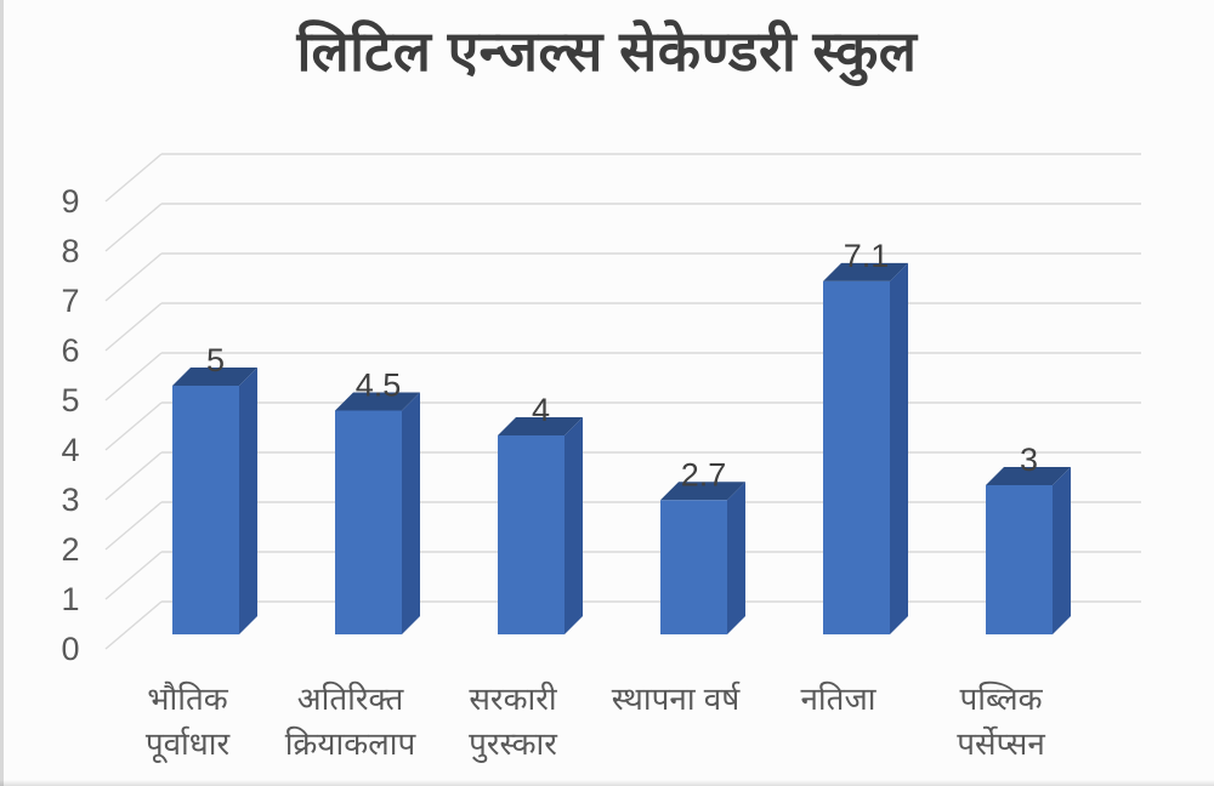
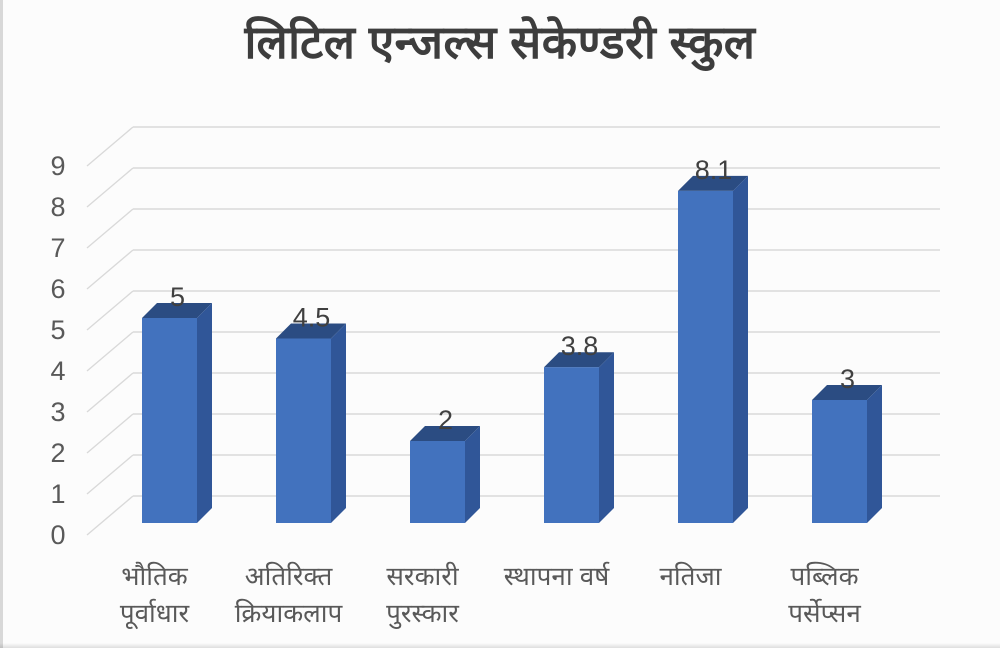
सरकारी पुरस्कार: 4 -> 2
स्थापना वर्ष: 2.7 -> 3.8
नतिजा: 7.1 -> 8.1
